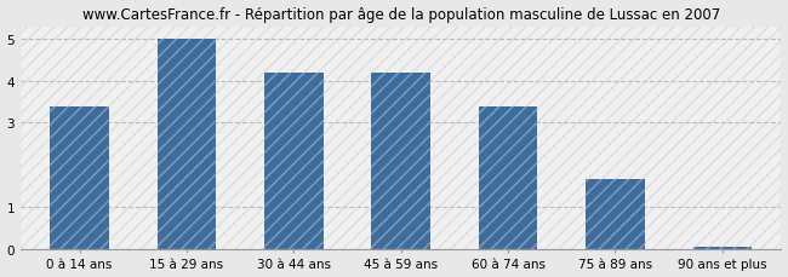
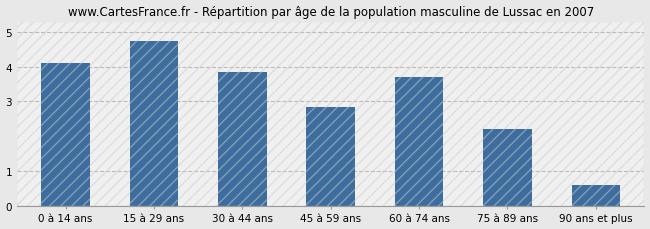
0 à 14 ans: 3.40 -> 4.10
15 à 29 ans: 5.00 -> 4.75
30 à 44 ans: 4.20 -> 3.85
45 à 59 ans: 4.20 -> 2.85
60 à 74 ans: 3.40 -> 3.70
75 à 89 ans: 1.65 -> 2.20
90 ans et plus: 0.05 -> 0.60
